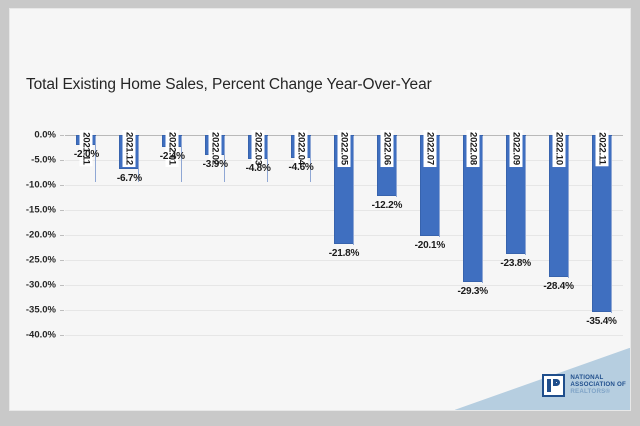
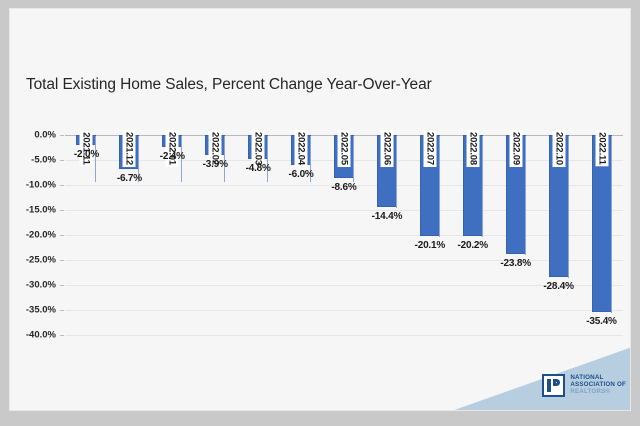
2022.04: -4.6% -> -6.0%
2022.05: -21.8% -> -8.6%
2022.06: -12.2% -> -14.4%
2022.08: -29.3% -> -20.2%
